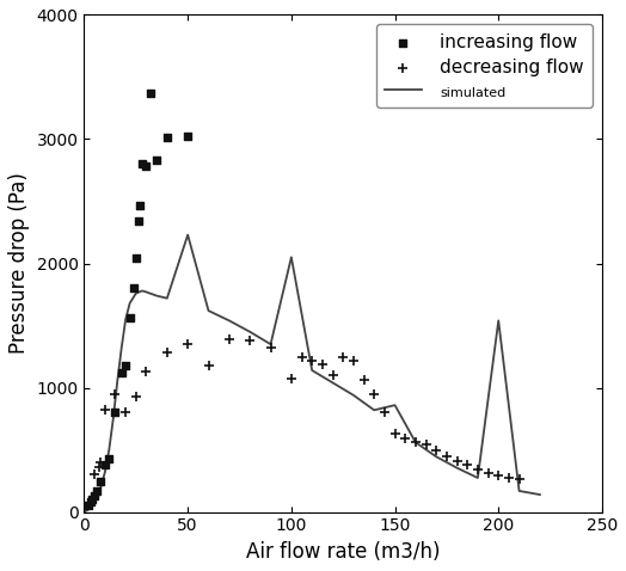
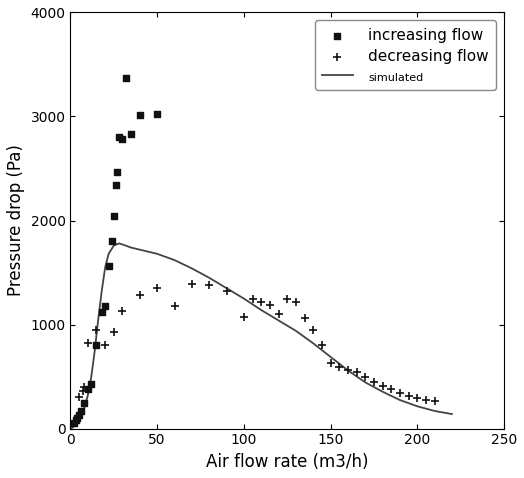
simulated/50: 2230 -> 1680
simulated/100: 2050 -> 1250
simulated/150: 860 -> 690
simulated/200: 1540 -> 220
